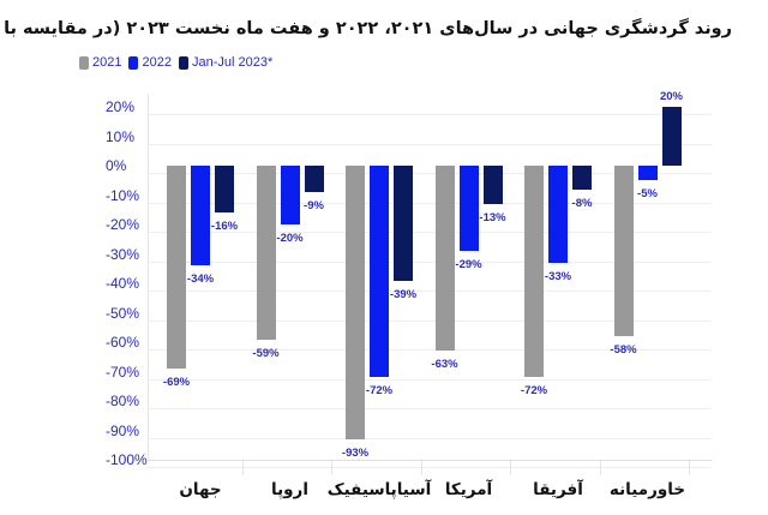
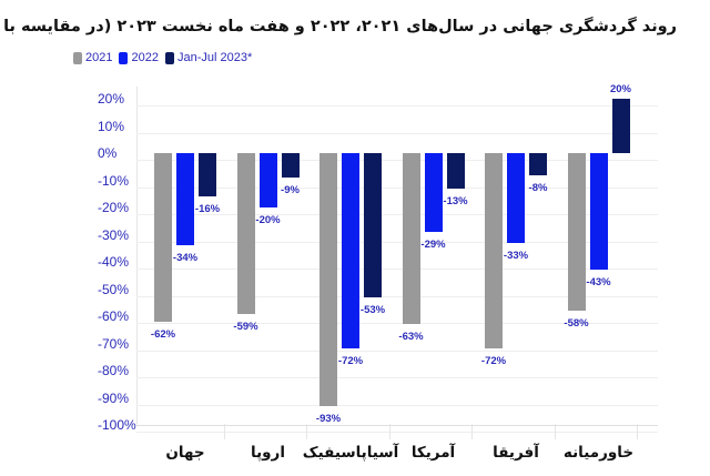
2021/جهان: -69% -> -62%
Jan-Jul 2023*/آسیاپاسیفیک: -39% -> -53%
2022/خاورمیانه: -5% -> -43%
